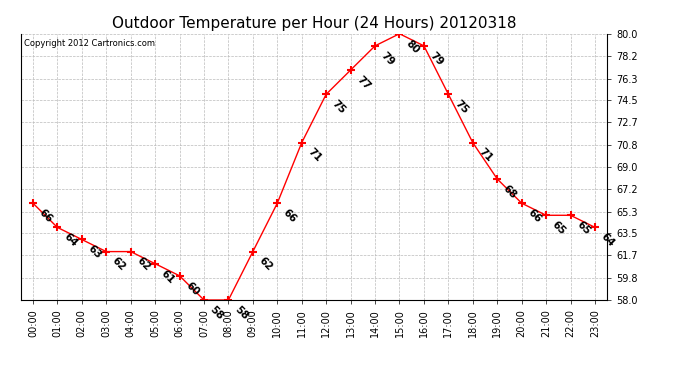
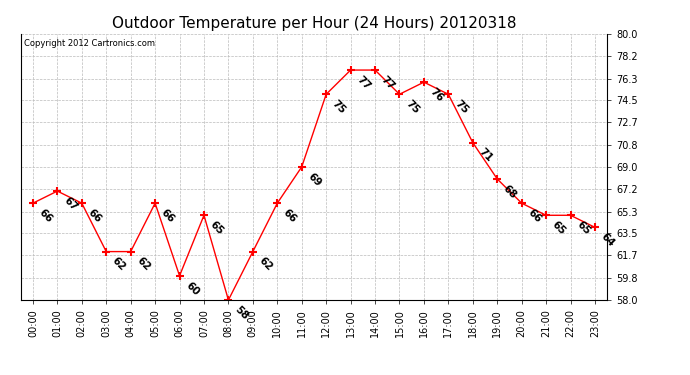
01:00: 64 -> 67
02:00: 63 -> 66
05:00: 61 -> 66
07:00: 58 -> 65
11:00: 71 -> 69
14:00: 79 -> 77
15:00: 80 -> 75
16:00: 79 -> 76
